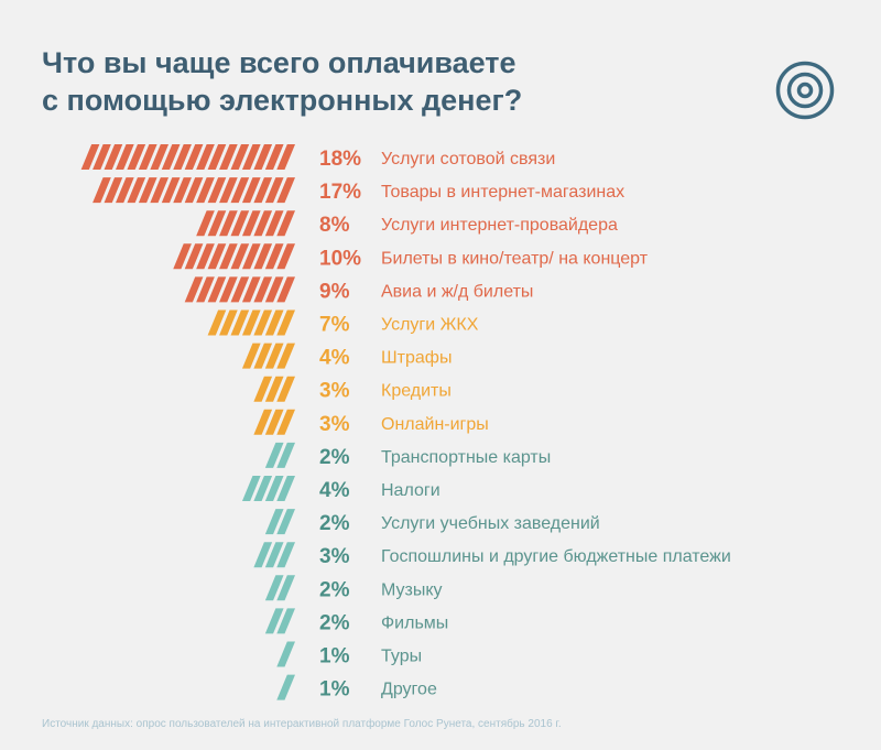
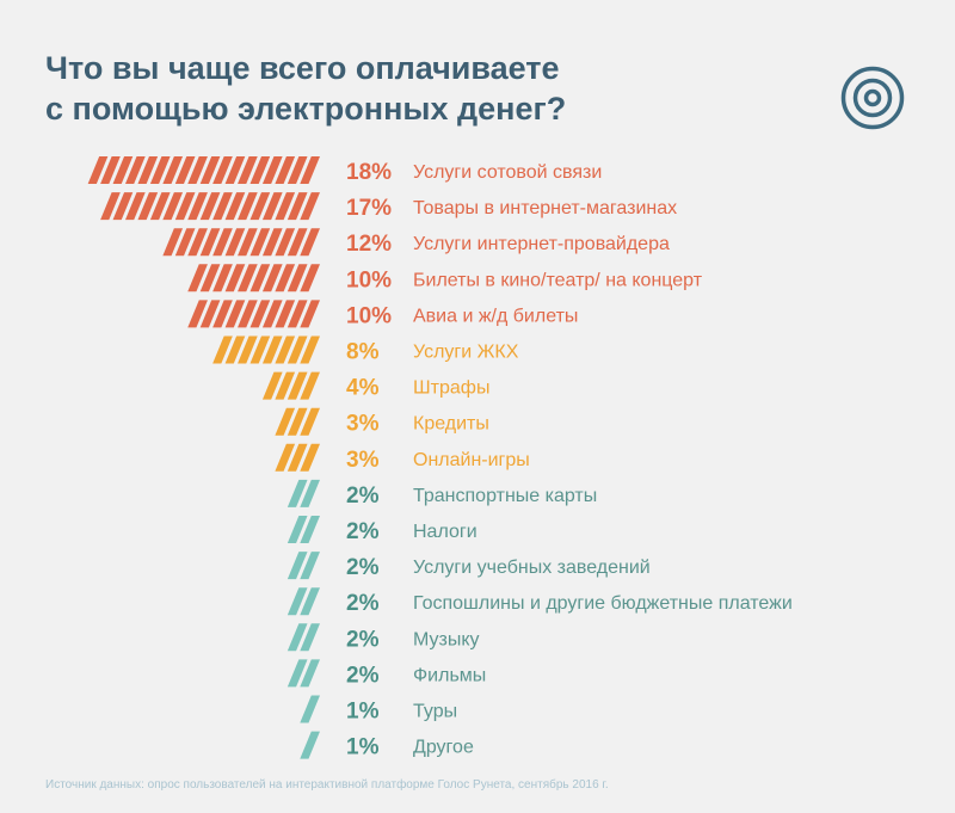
Услуги интернет-провайдера: 8% -> 12%
Авиа и ж/д билеты: 9% -> 10%
Услуги ЖКХ: 7% -> 8%
Налоги: 4% -> 2%
Госпошлины и другие бюджетные платежи: 3% -> 2%
